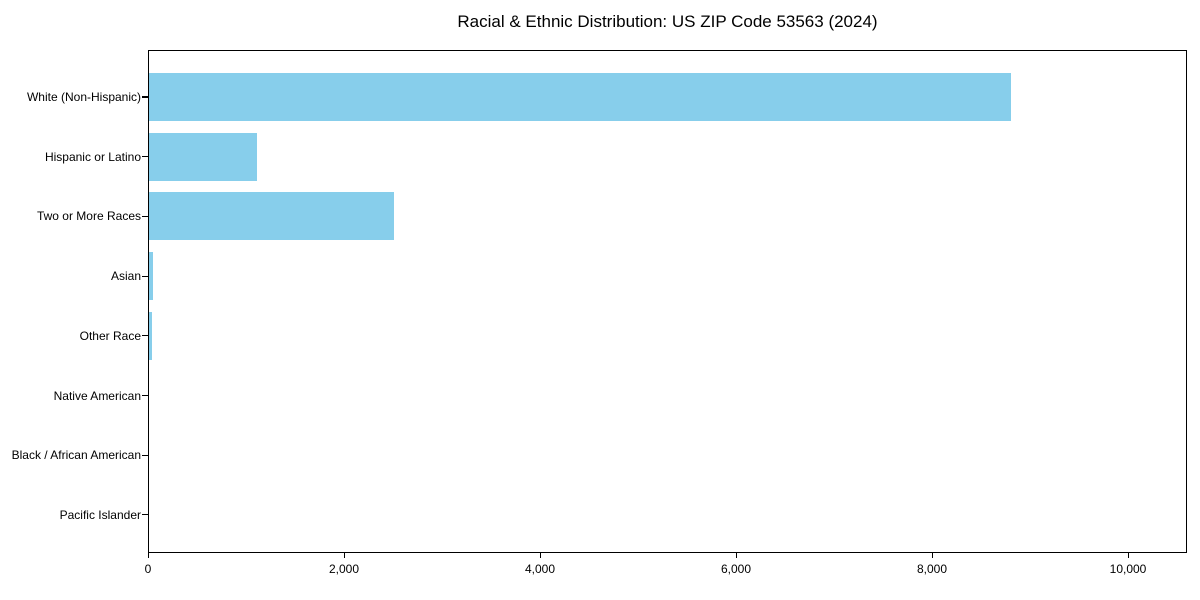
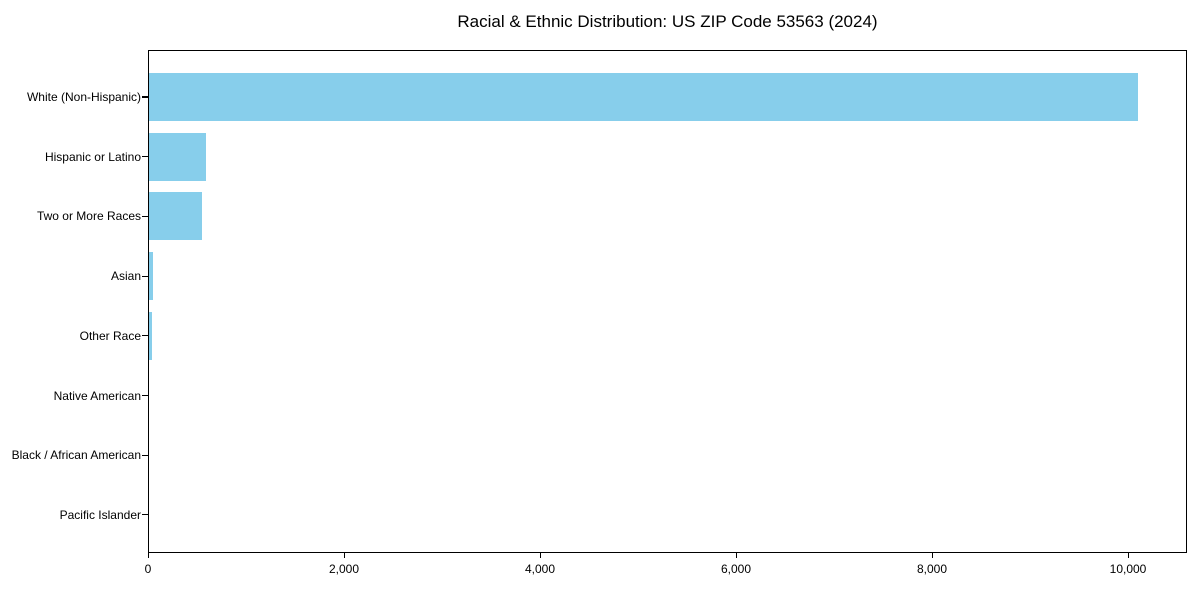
White (Non-Hispanic): 8800 -> 10100
Hispanic or Latino: 1100 -> 600
Two or More Races: 2500 -> 500
